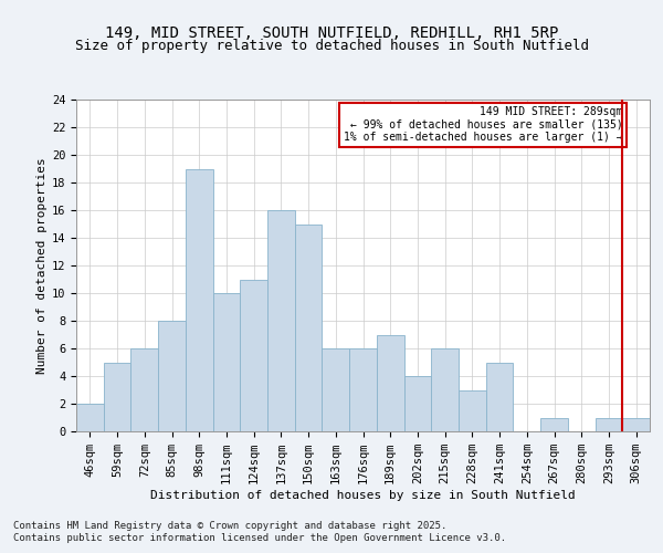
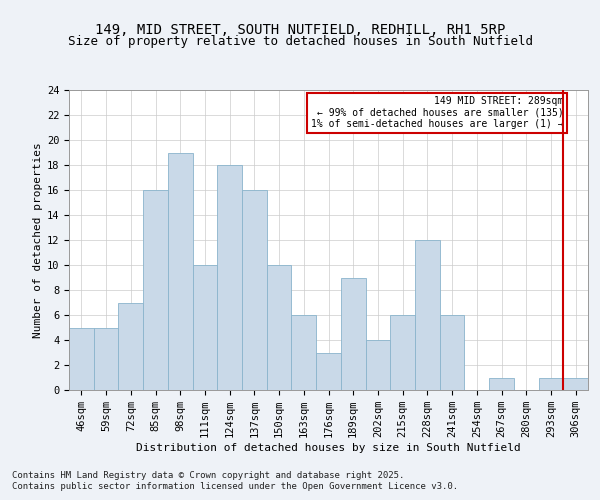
46sqm: 2 -> 5
72sqm: 6 -> 7
85sqm: 8 -> 16
124sqm: 11 -> 18
150sqm: 15 -> 10
176sqm: 6 -> 3
189sqm: 7 -> 9
228sqm: 3 -> 12
241sqm: 5 -> 6
